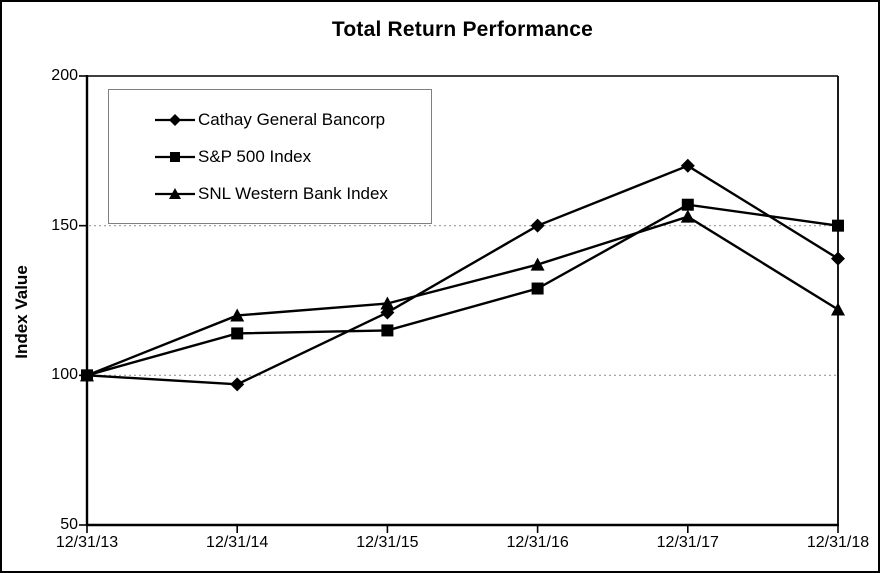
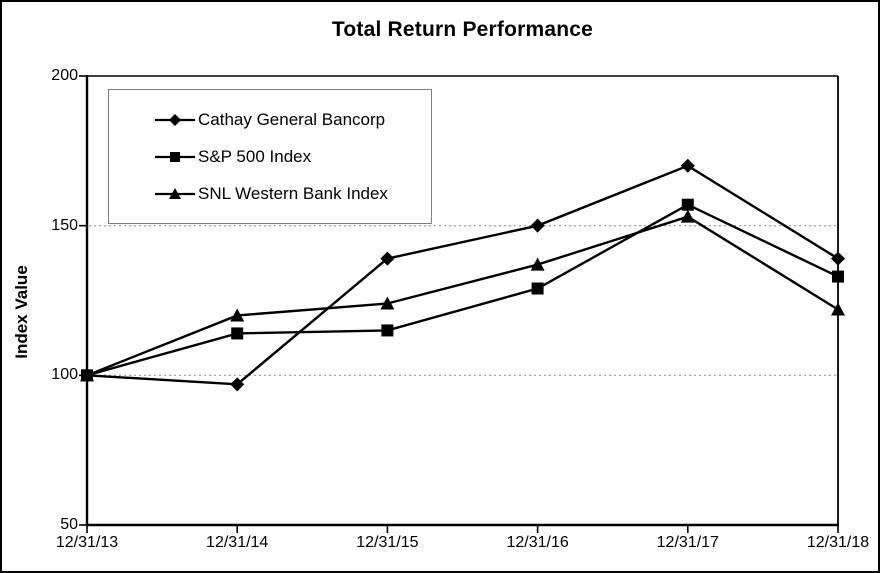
Cathay General Bancorp/12/31/15: 121 -> 139
S&P 500 Index/12/31/18: 150 -> 133
